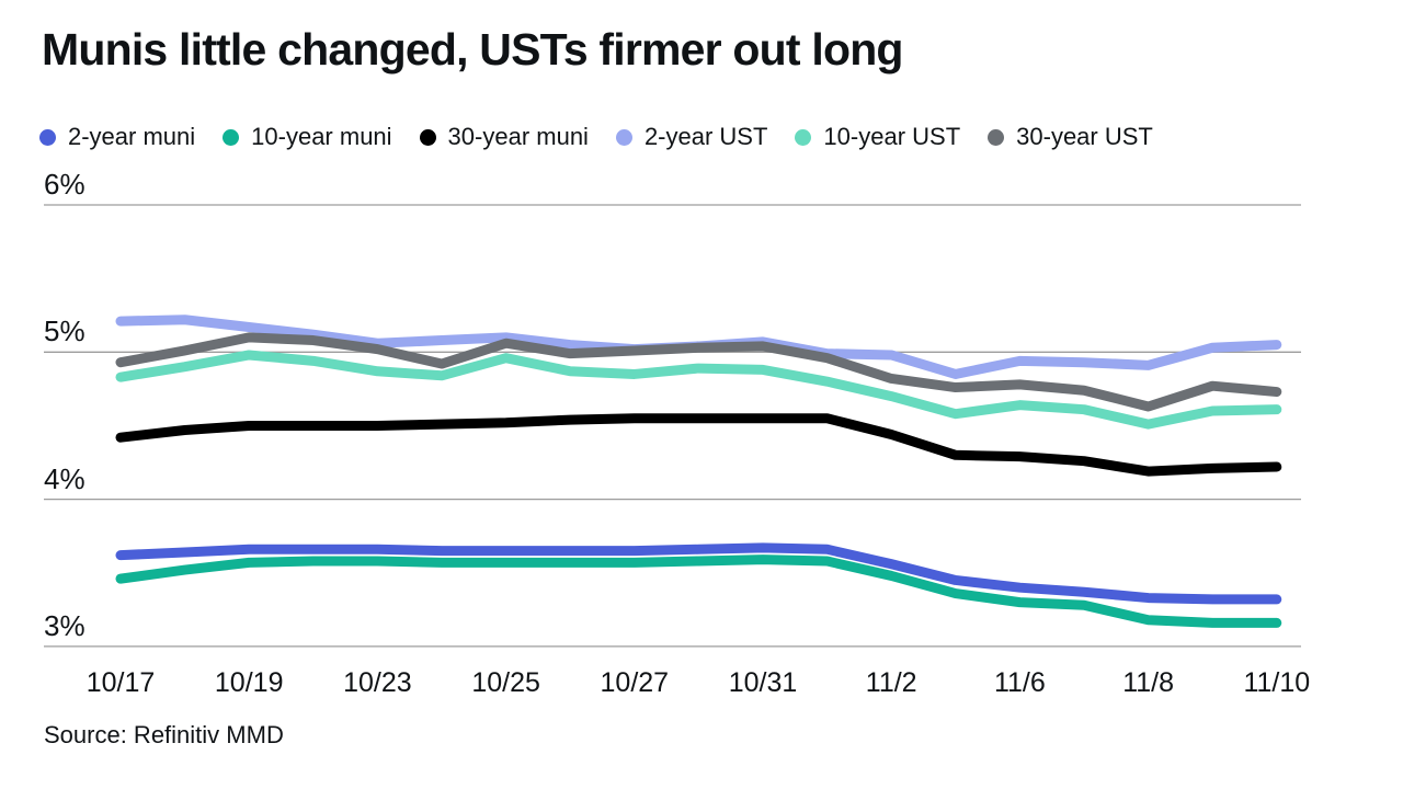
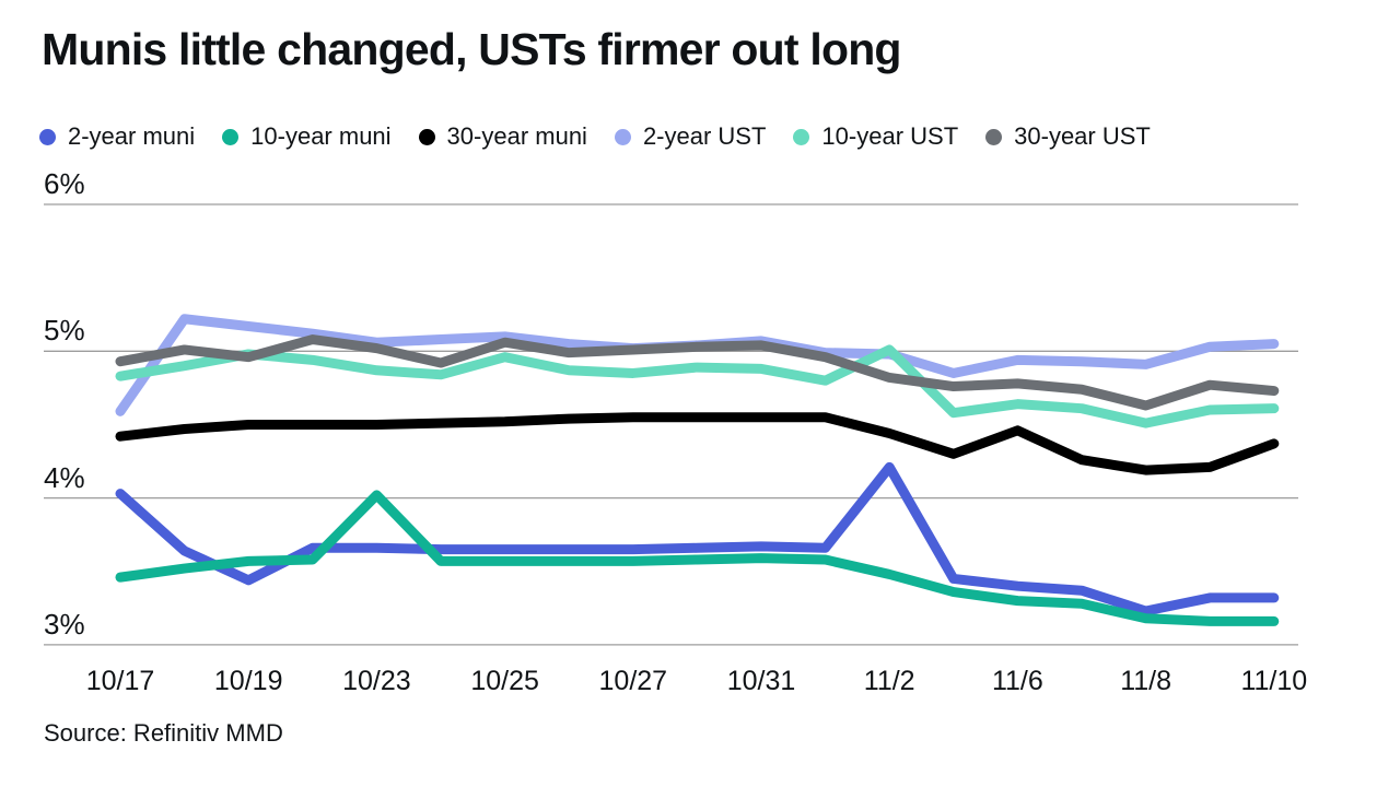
2-year muni/10/17: 3.62% -> 4.03%
2-year UST/10/17: 5.21% -> 4.59%
2-year muni/10/19: 3.66% -> 3.44%
30-year UST/10/19: 5.10% -> 4.96%
10-year muni/10/23: 3.58% -> 4.02%
2-year muni/11/2: 3.56% -> 4.21%
10-year UST/11/2: 4.70% -> 5.01%
30-year muni/11/6: 4.29% -> 4.46%
2-year muni/11/8: 3.33% -> 3.23%
30-year muni/11/10: 4.22% -> 4.37%
